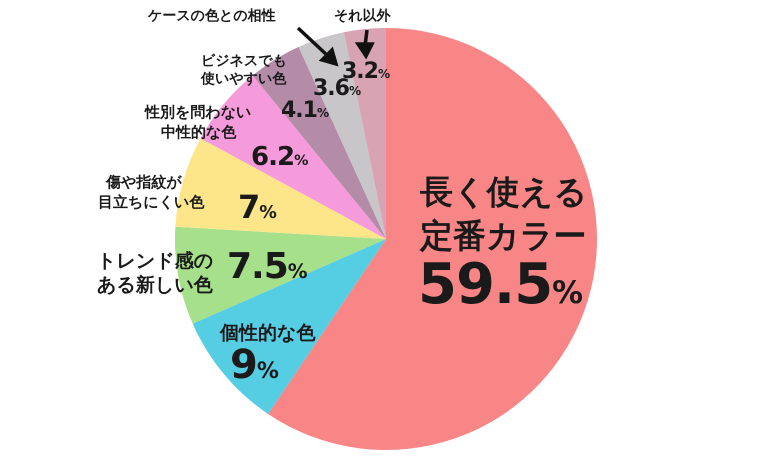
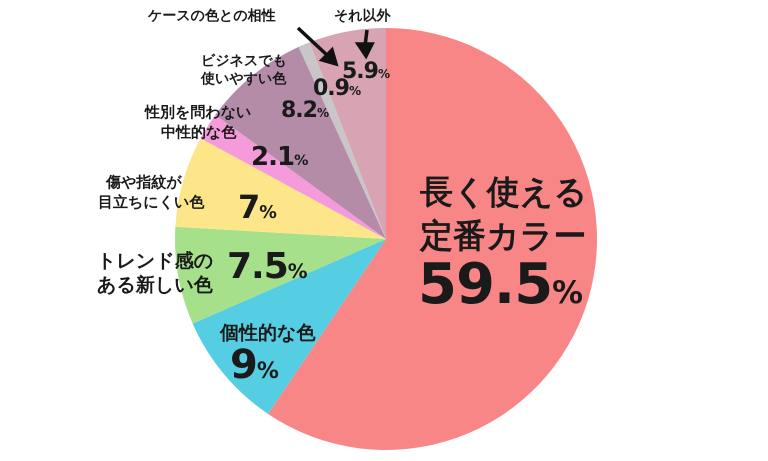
性別を問わない中性的な色: 6.2 -> 2.1
ビジネスでも使いやすい色: 4.1 -> 8.2
ケースの色との相性: 3.6 -> 0.9
それ以外: 3.2 -> 5.9
